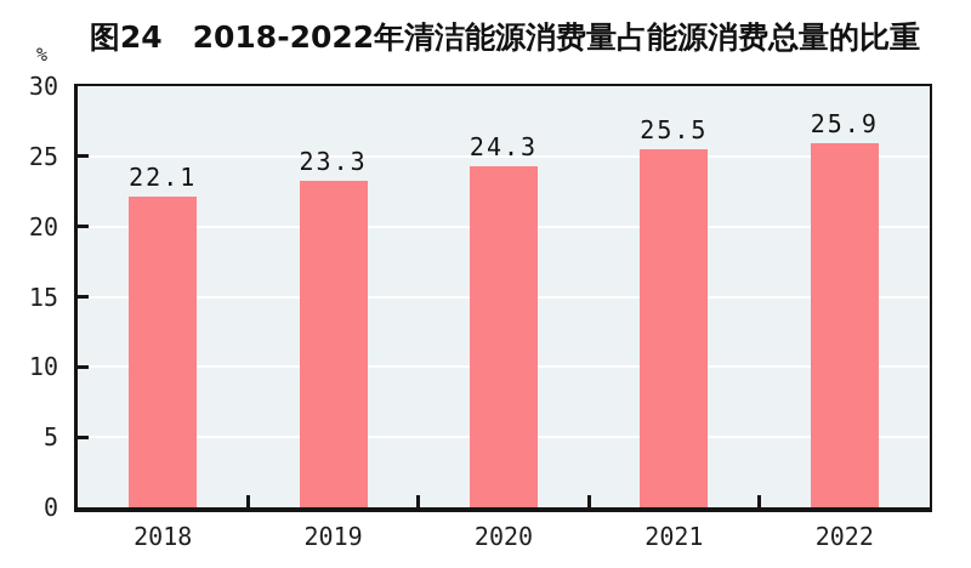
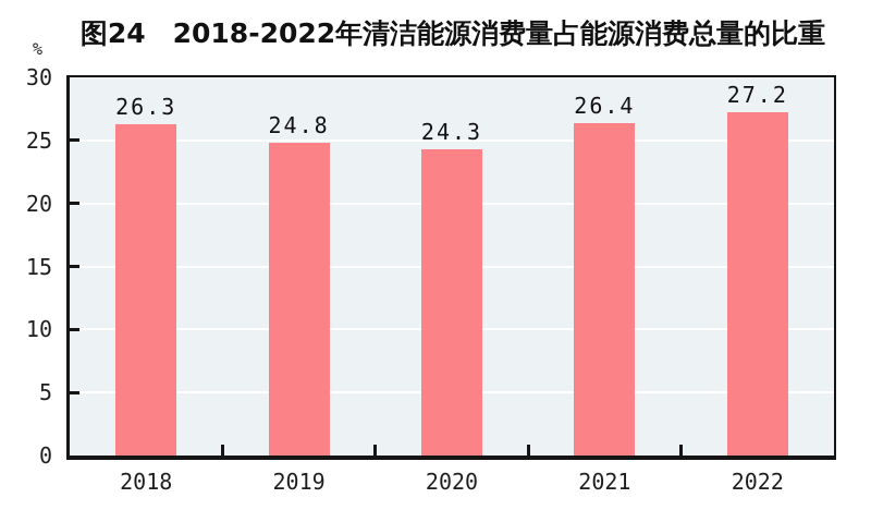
2018: 22.1 -> 26.3
2019: 23.3 -> 24.8
2021: 25.5 -> 26.4
2022: 25.9 -> 27.2
